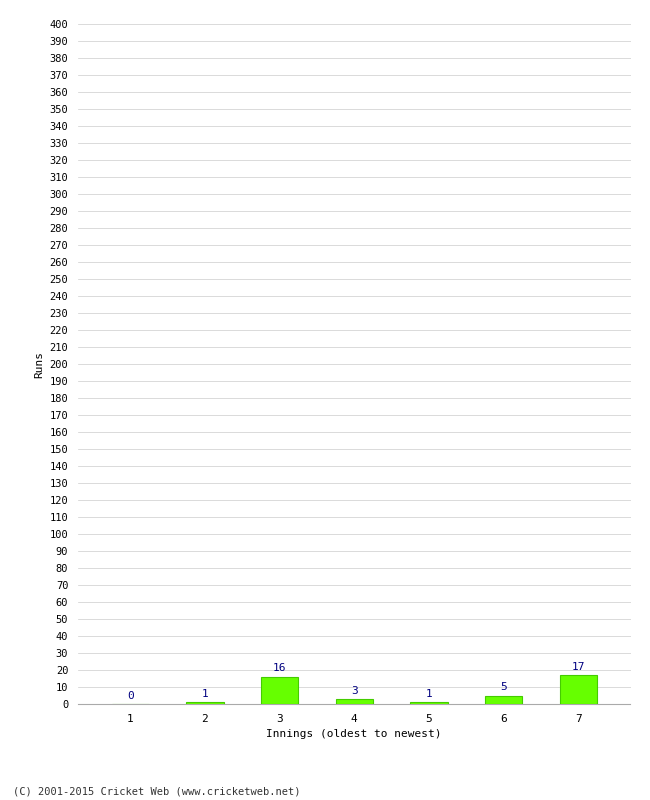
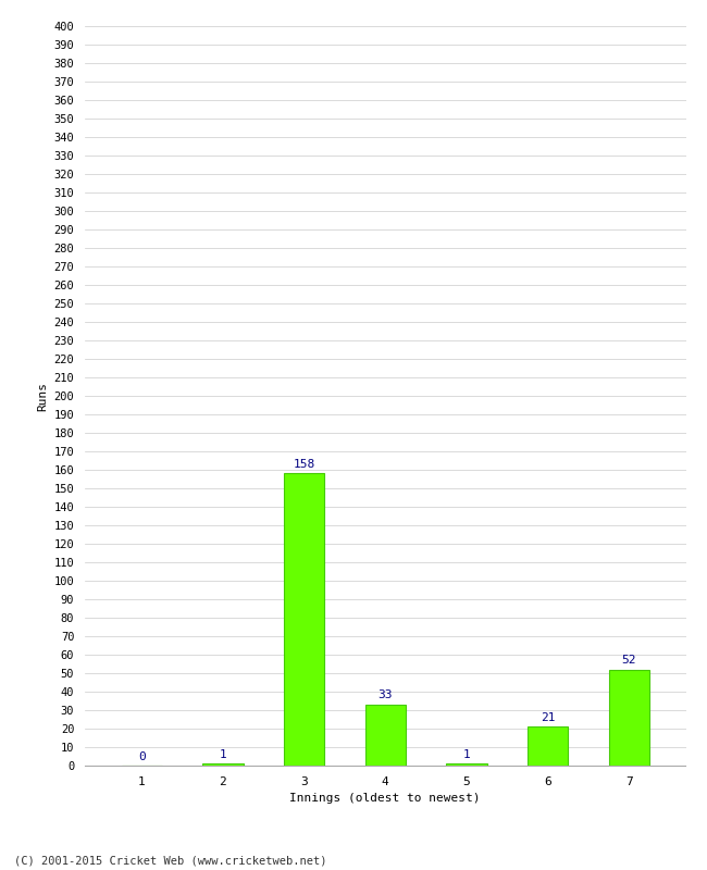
3: 16 -> 158
4: 3 -> 33
6: 5 -> 21
7: 17 -> 52
